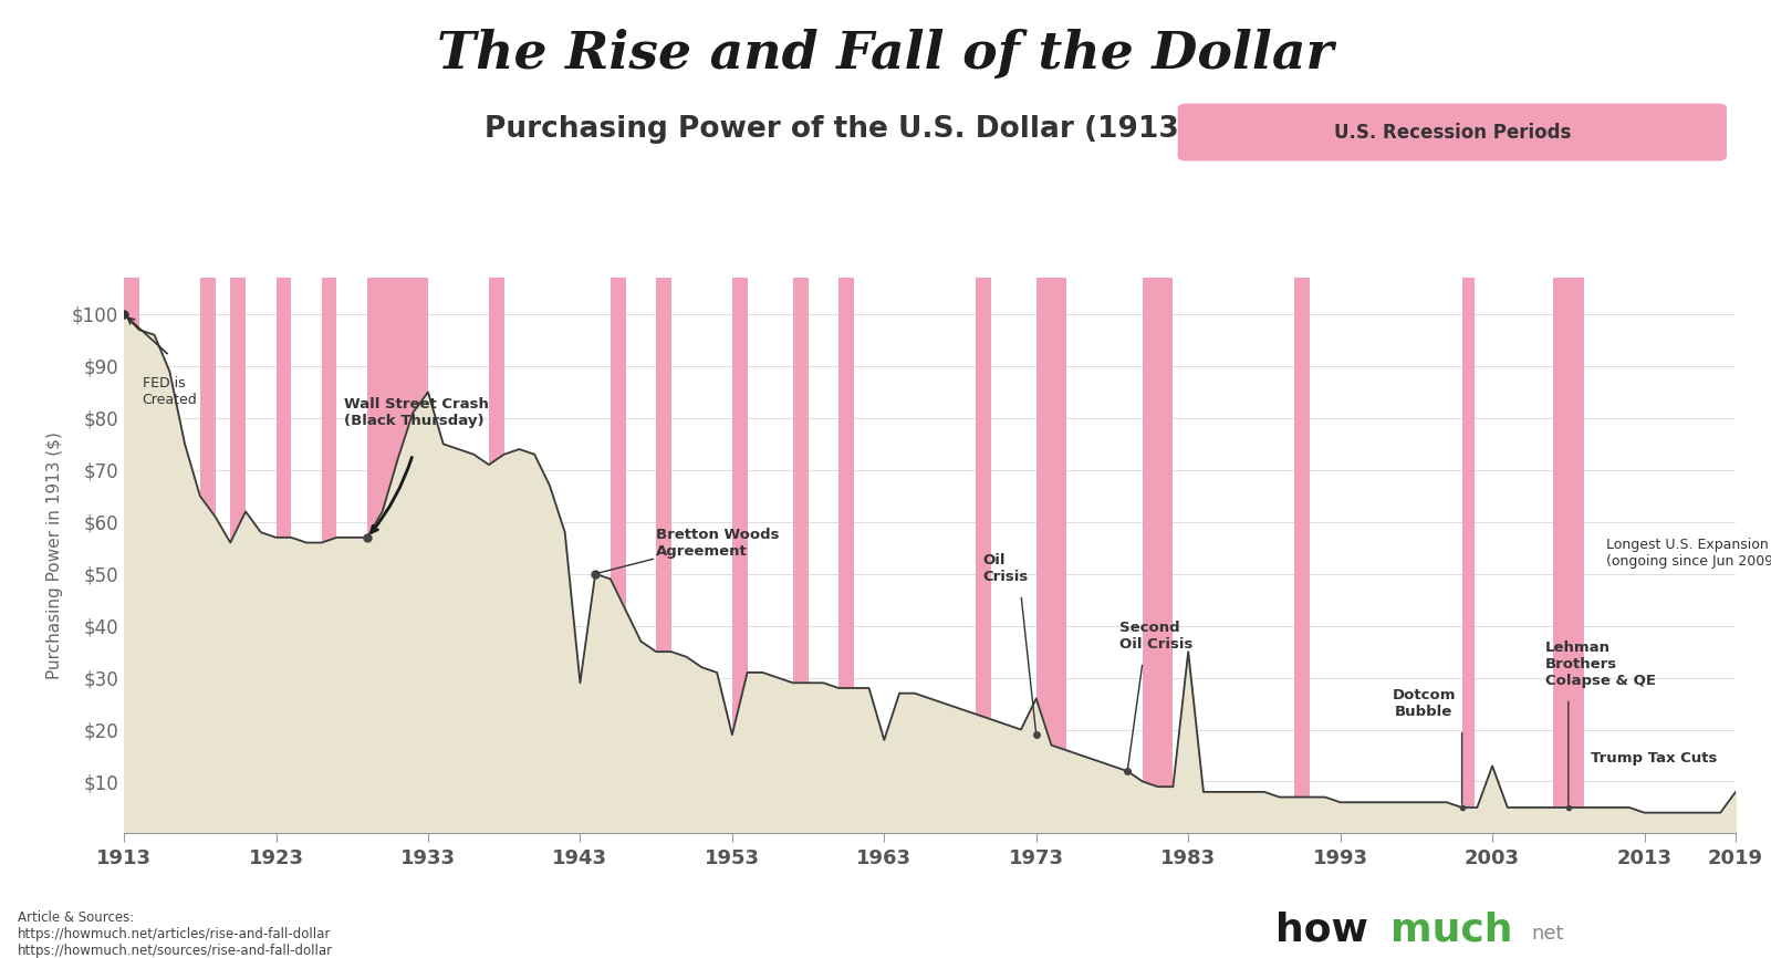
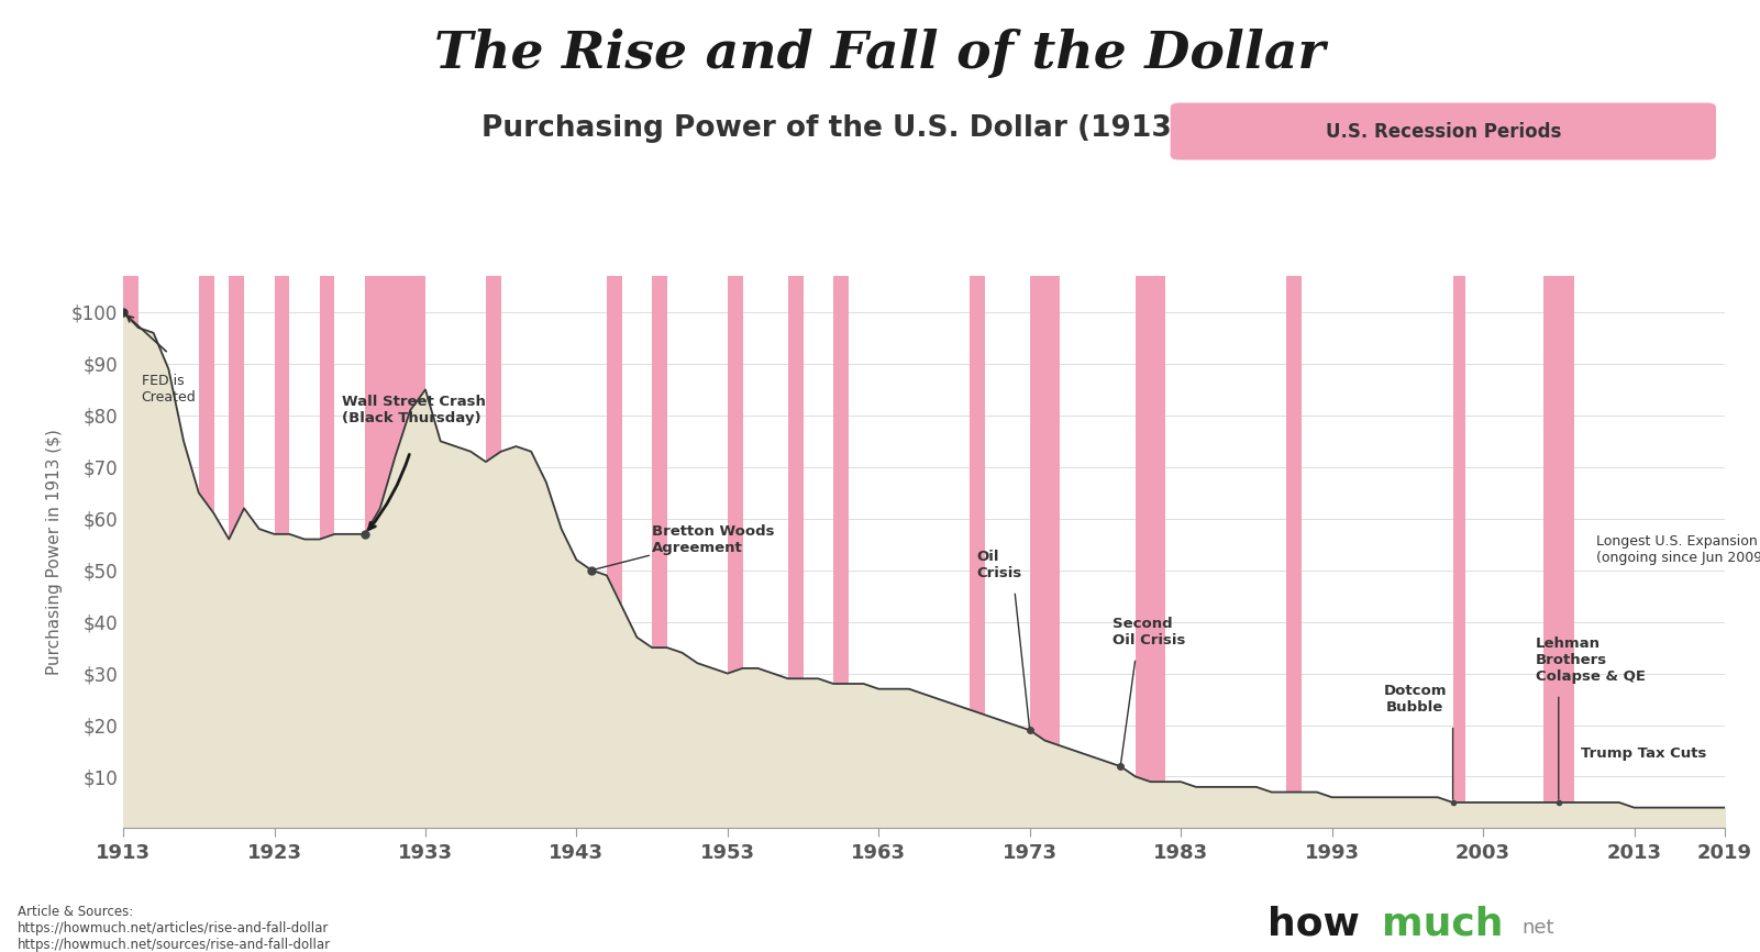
1943: $29 -> $52
1953: $19 -> $30
1963: $18 -> $27
1973: $26 -> $19
1983: $35 -> $9
2003: $13 -> $5
2019: $8 -> $4
